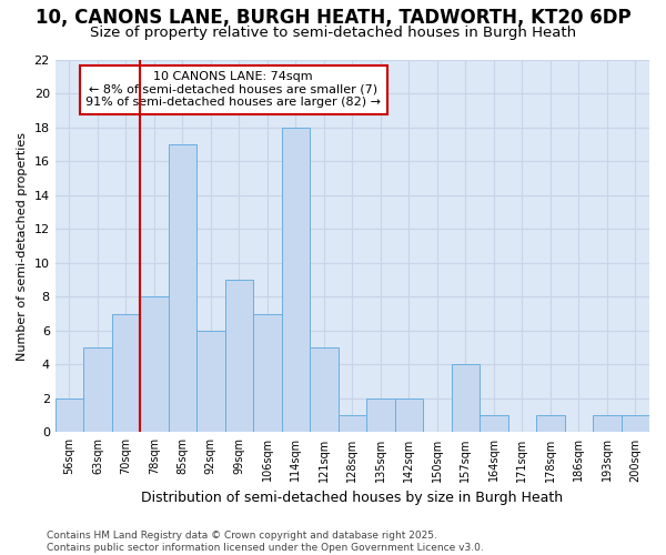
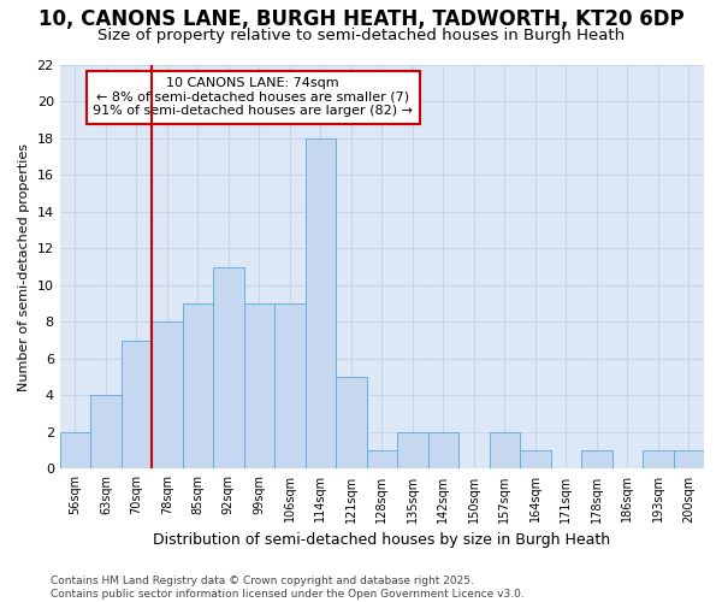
63sqm: 5 -> 4
85sqm: 17 -> 9
92sqm: 6 -> 11
106sqm: 7 -> 9
157sqm: 4 -> 2
